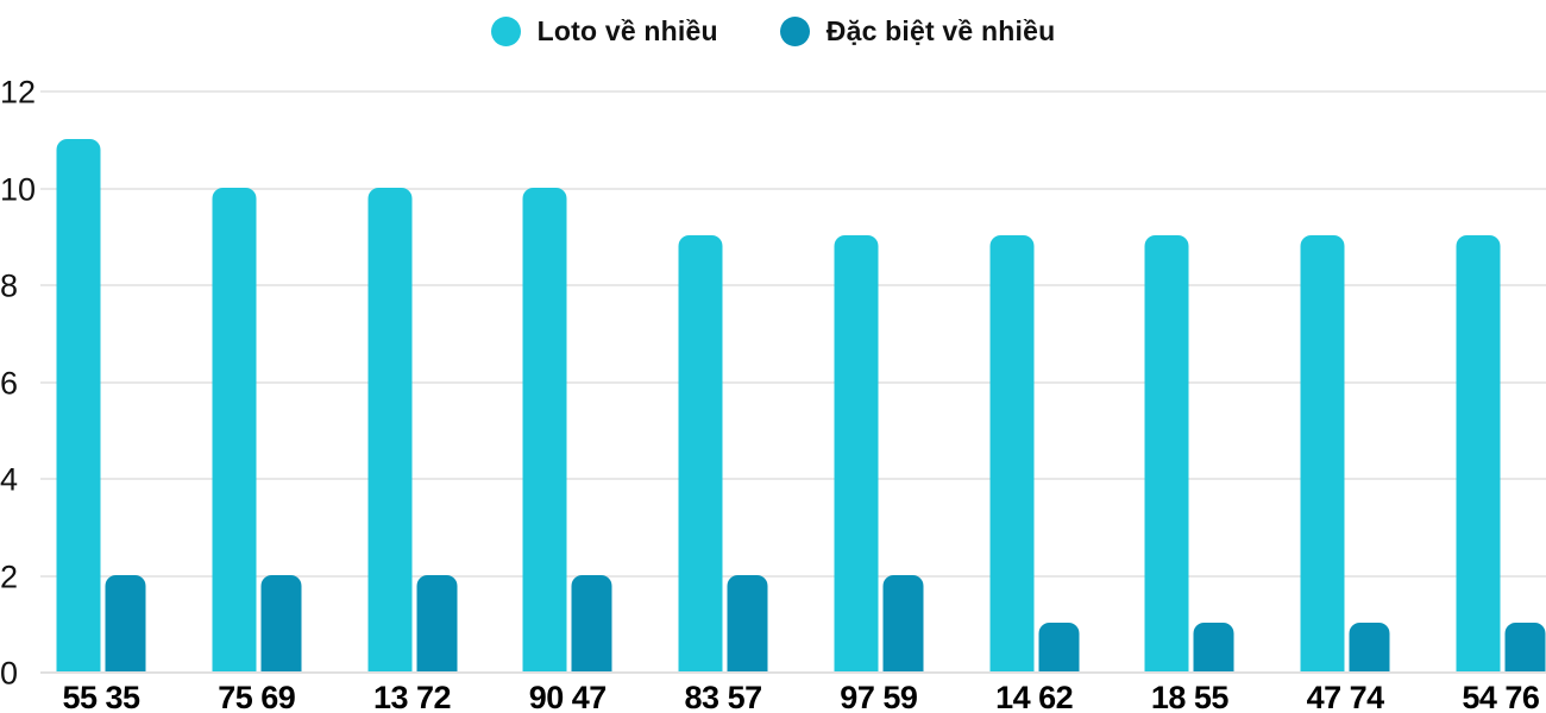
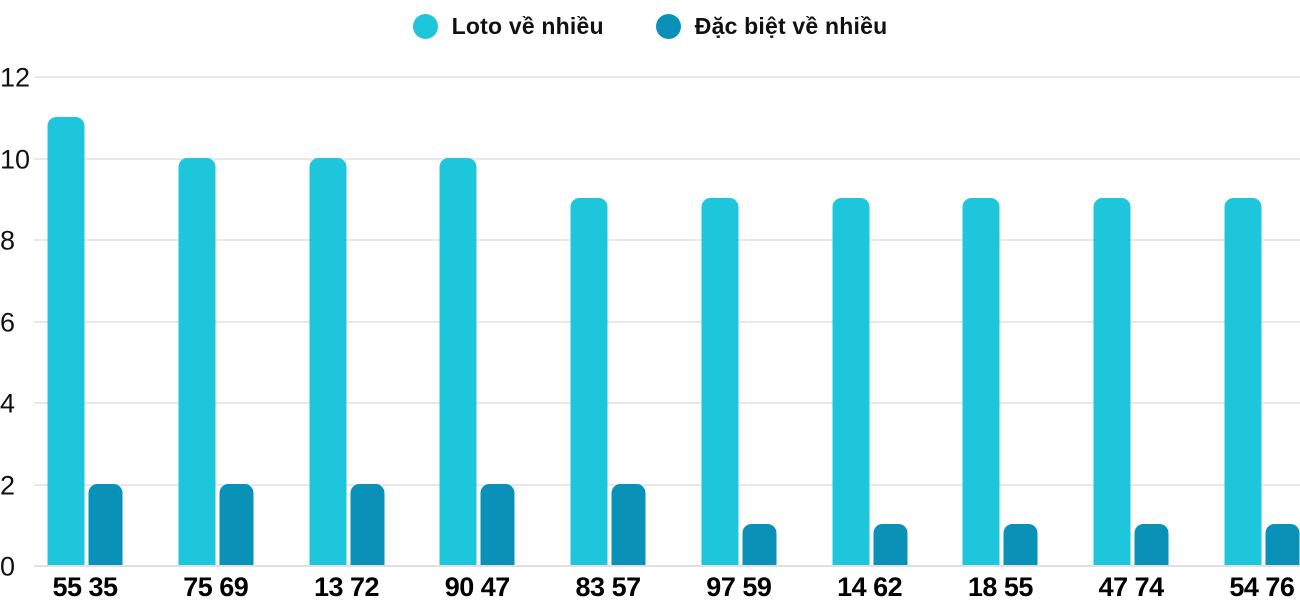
Đặc biệt về nhiều/97 59: 2 -> 1
